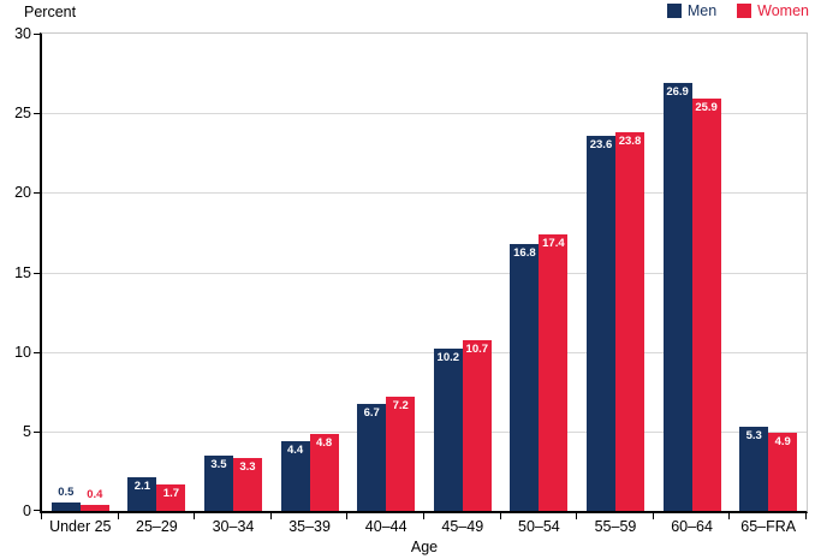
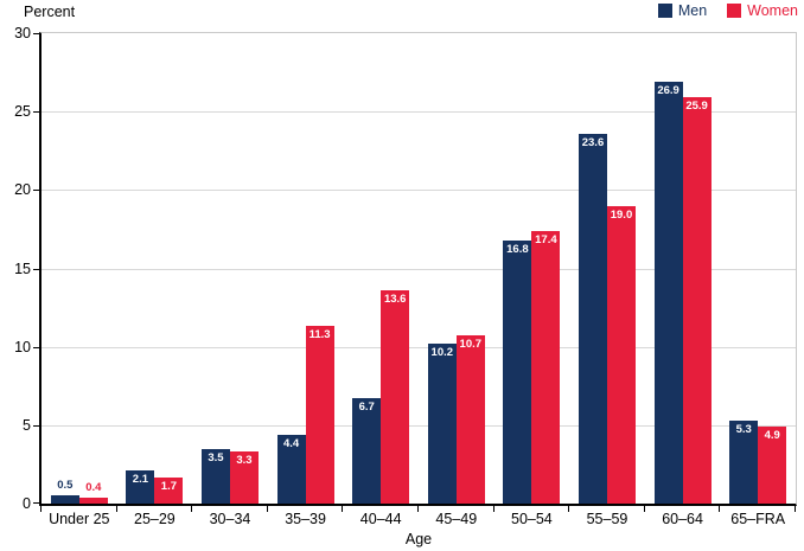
Women/35–39: 4.8 -> 11.3
Women/40–44: 7.2 -> 13.6
Women/55–59: 23.8 -> 19.0
